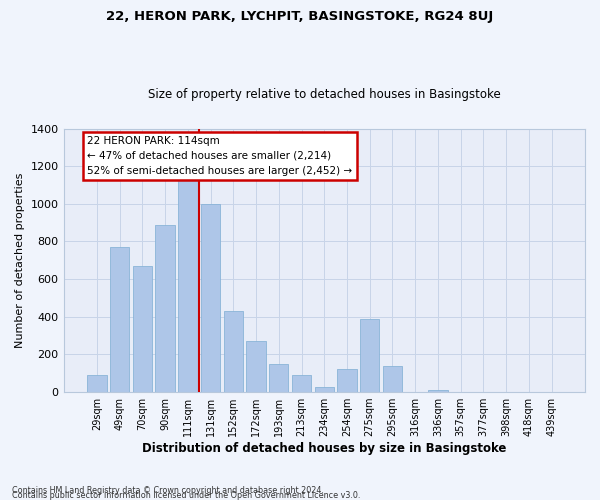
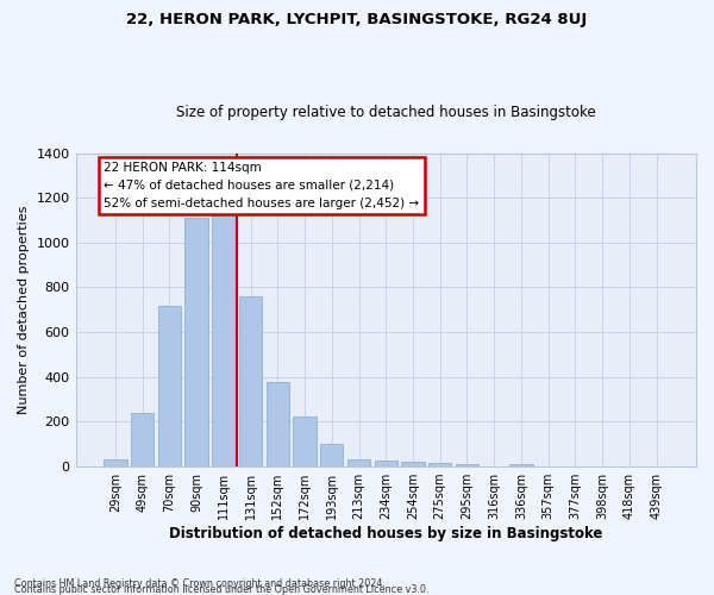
29sqm: 90 -> 30
49sqm: 770 -> 240
70sqm: 670 -> 720
90sqm: 890 -> 1110
131sqm: 1000 -> 760
152sqm: 430 -> 380
172sqm: 270 -> 220
193sqm: 150 -> 100
213sqm: 90 -> 30
254sqm: 120 -> 20
275sqm: 390 -> 20
295sqm: 140 -> 10
